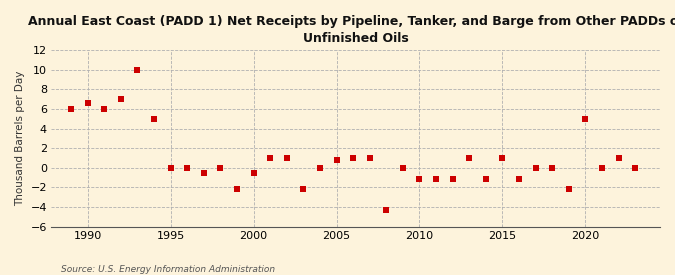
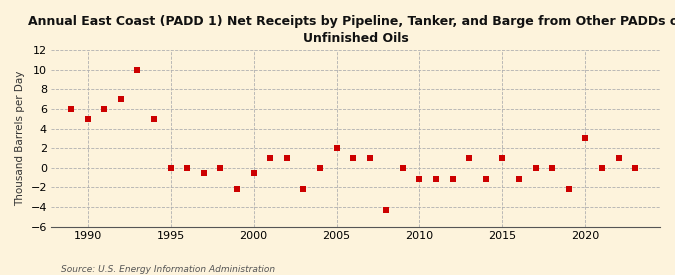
1990: 6.6 -> 5.0
2005: 0.8 -> 2.0
2020: 5.0 -> 3.0
